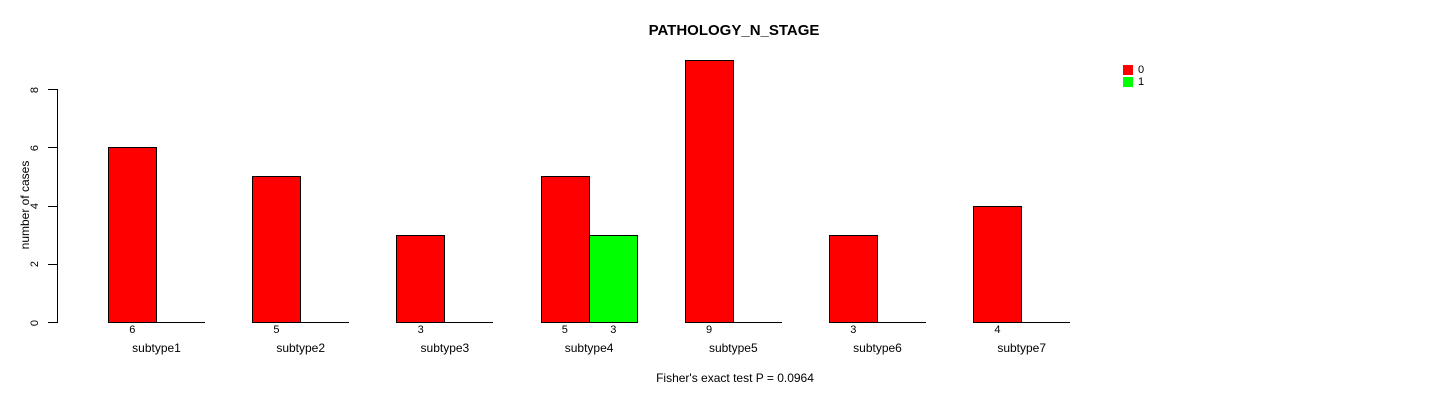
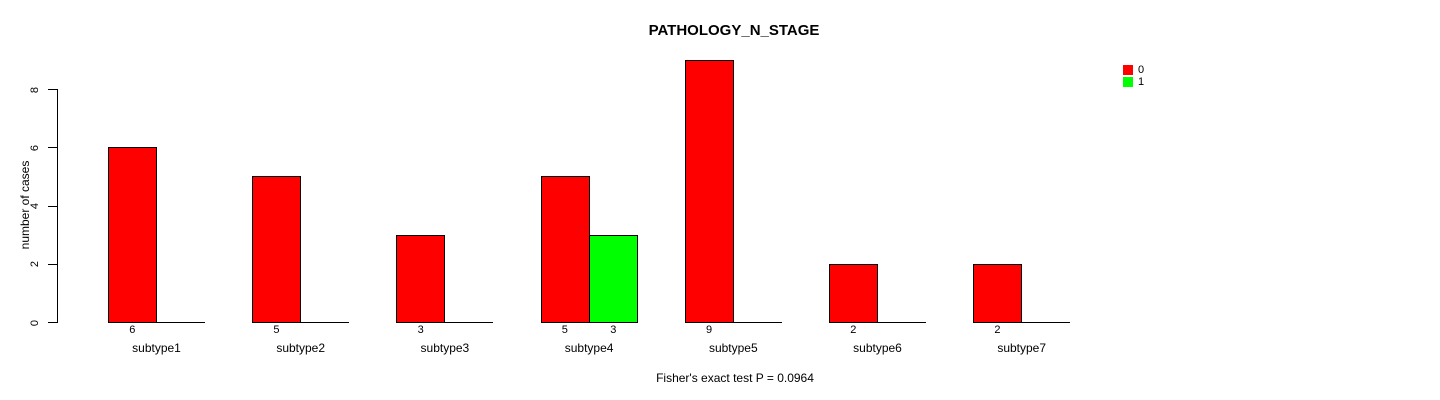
0/subtype6: 3 -> 2
0/subtype7: 4 -> 2
